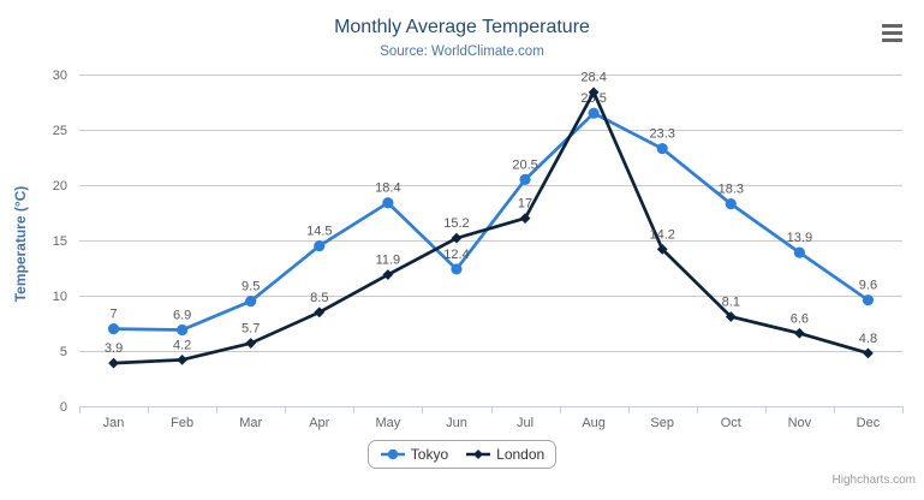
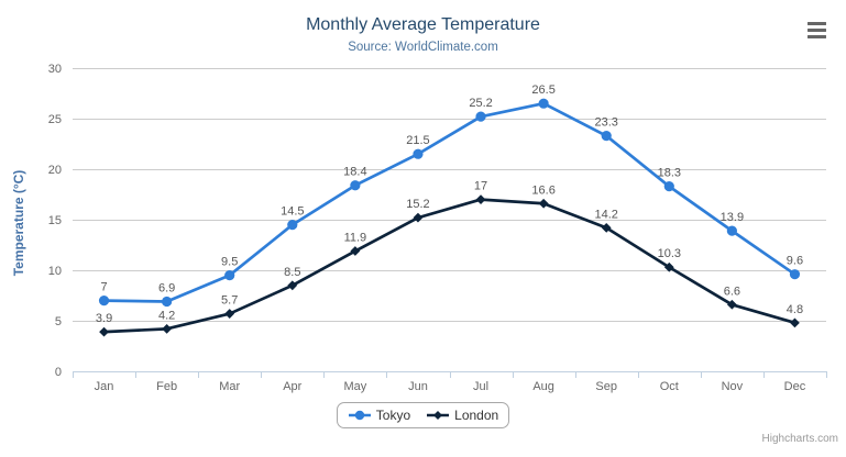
Tokyo/Jun: 12.4 -> 21.5
Tokyo/Jul: 20.5 -> 25.2
London/Aug: 28.4 -> 16.6
London/Oct: 8.1 -> 10.3
